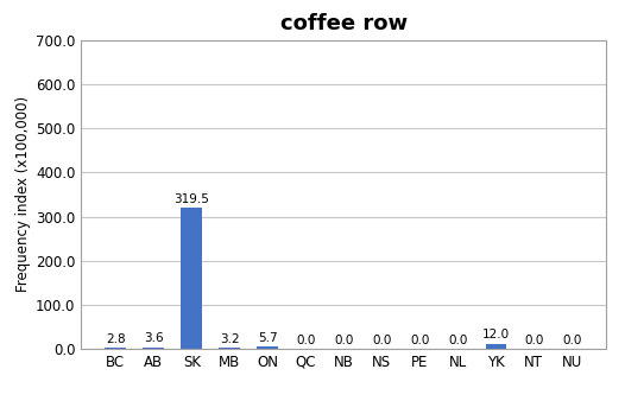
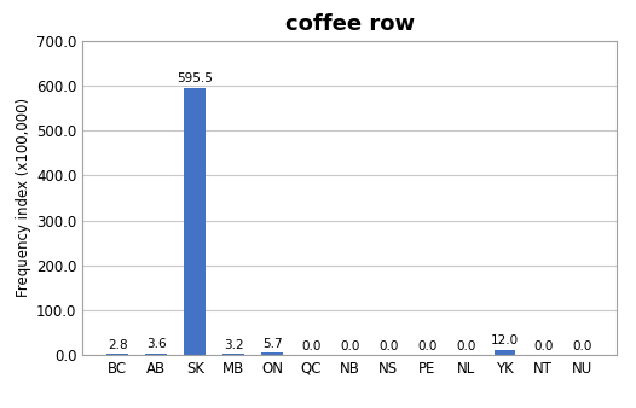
SK: 319.5 -> 595.5
